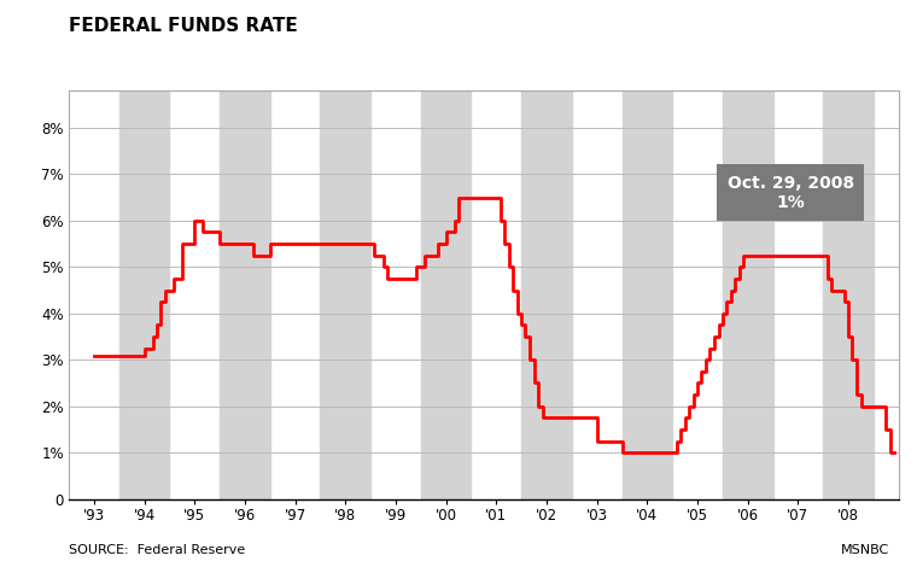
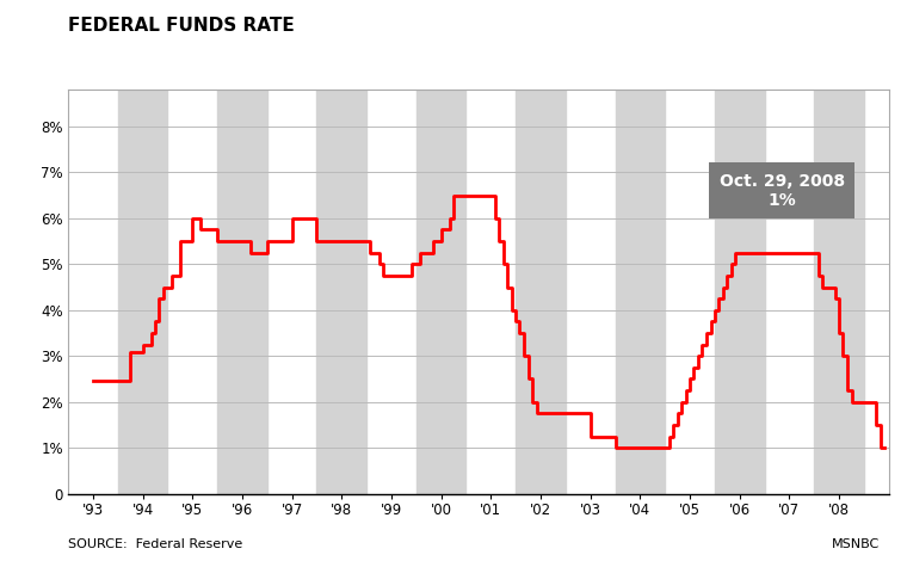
'93: 3.09% -> 2.45%
'97: 5.50% -> 6.00%
